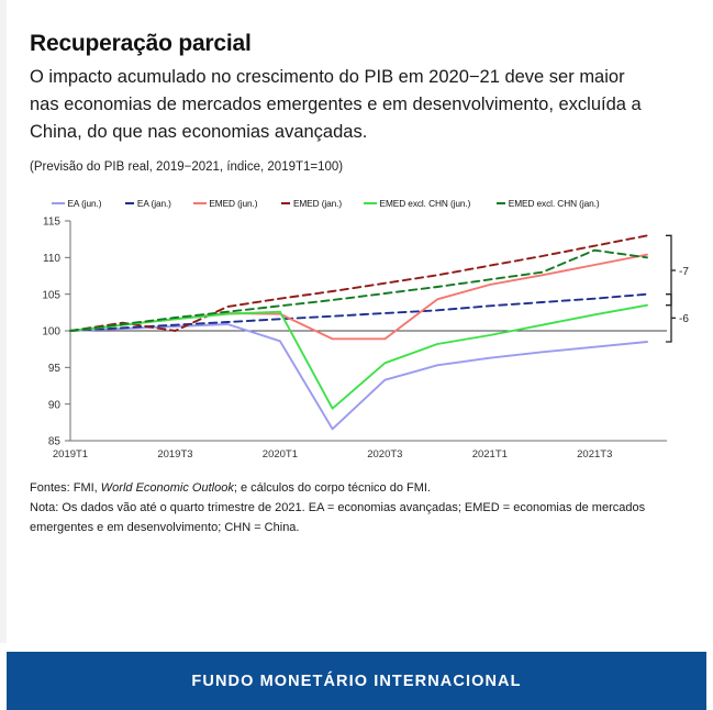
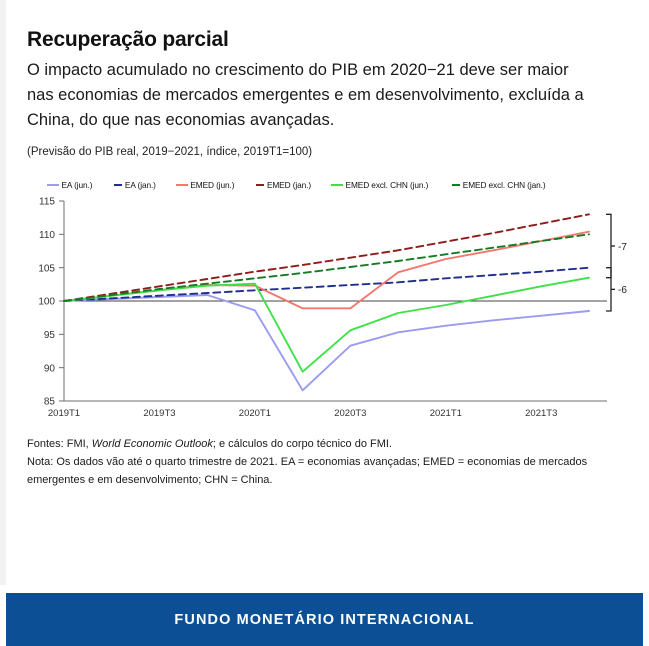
EMED (jan.)/2019T3: 100 -> 102
EMED excl. CHN (jan.)/2021T3: 111 -> 109
